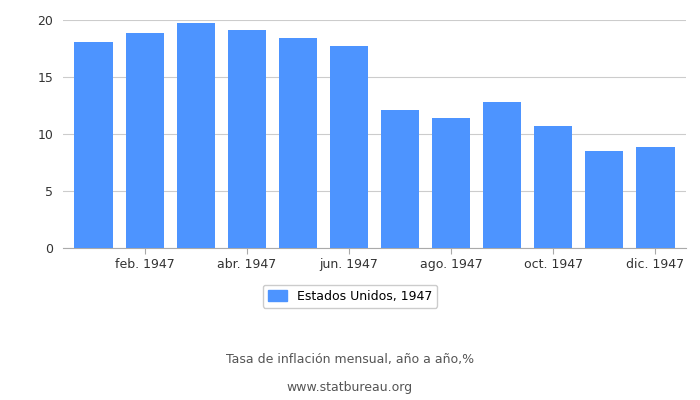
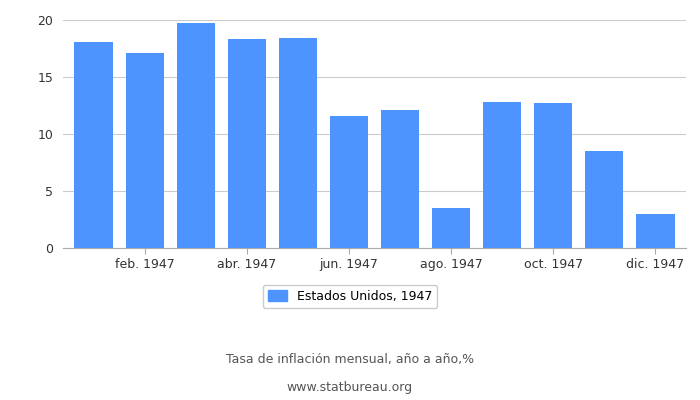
feb. 1947: 18.9 -> 17.1
abr. 1947: 19.1 -> 18.3
jun. 1947: 17.7 -> 11.6
ago. 1947: 11.4 -> 3.5
oct. 1947: 10.7 -> 12.7
dic. 1947: 8.9 -> 3.0
